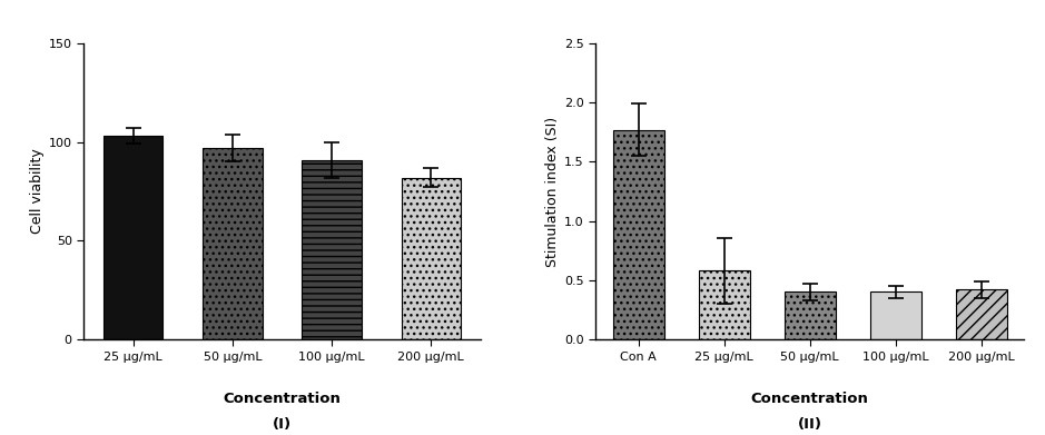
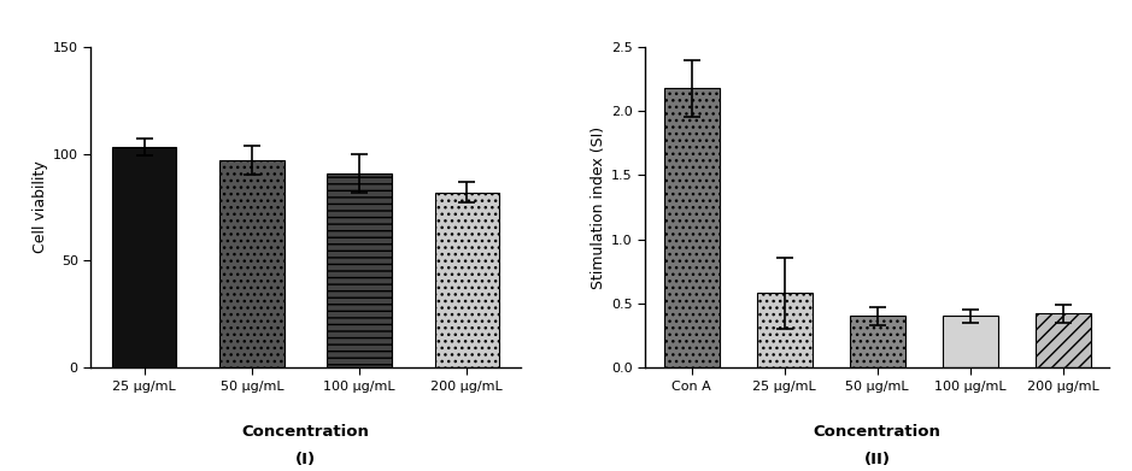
Con A: 1.77 -> 2.18
